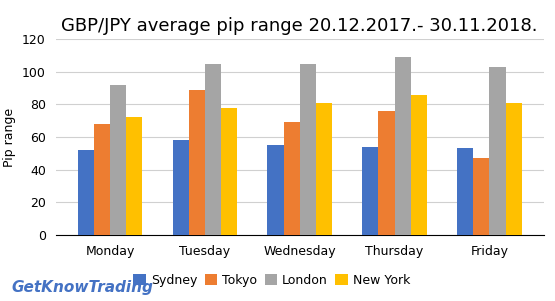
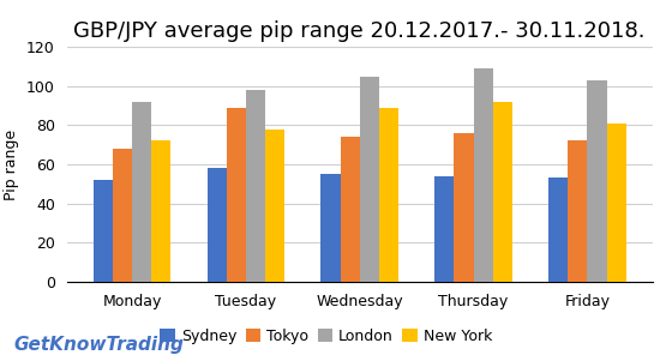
London/Tuesday: 105 -> 98
Tokyo/Wednesday: 69 -> 74
New York/Wednesday: 81 -> 89
New York/Thursday: 86 -> 92
Tokyo/Friday: 47 -> 72
